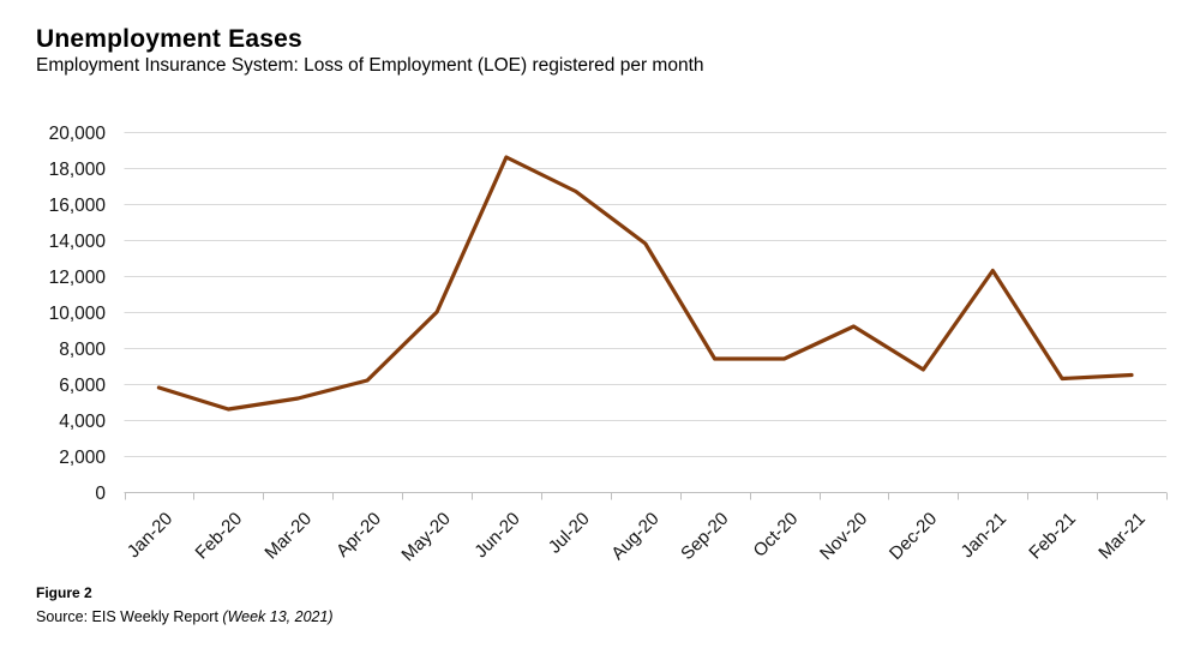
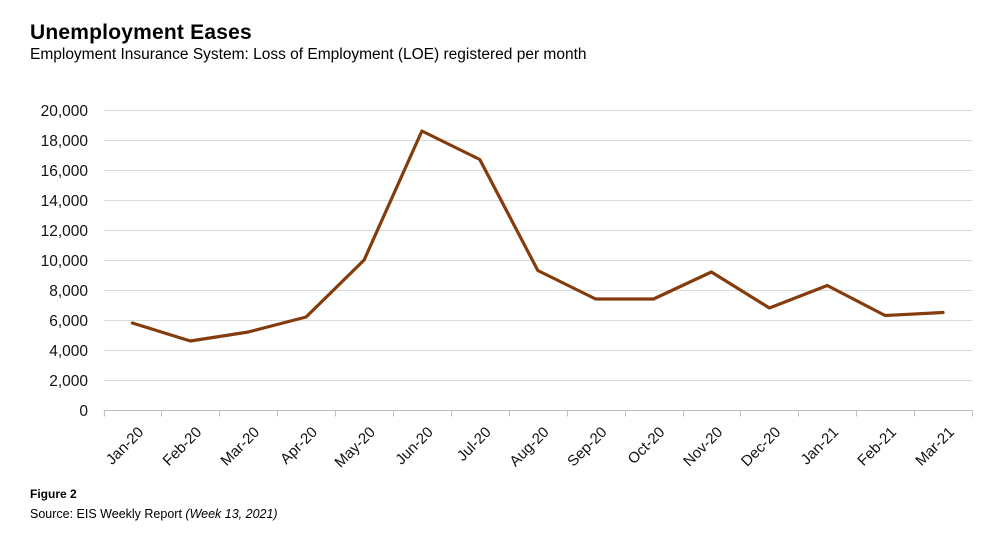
Aug-20: 13800 -> 9300
Jan-21: 12300 -> 8300
